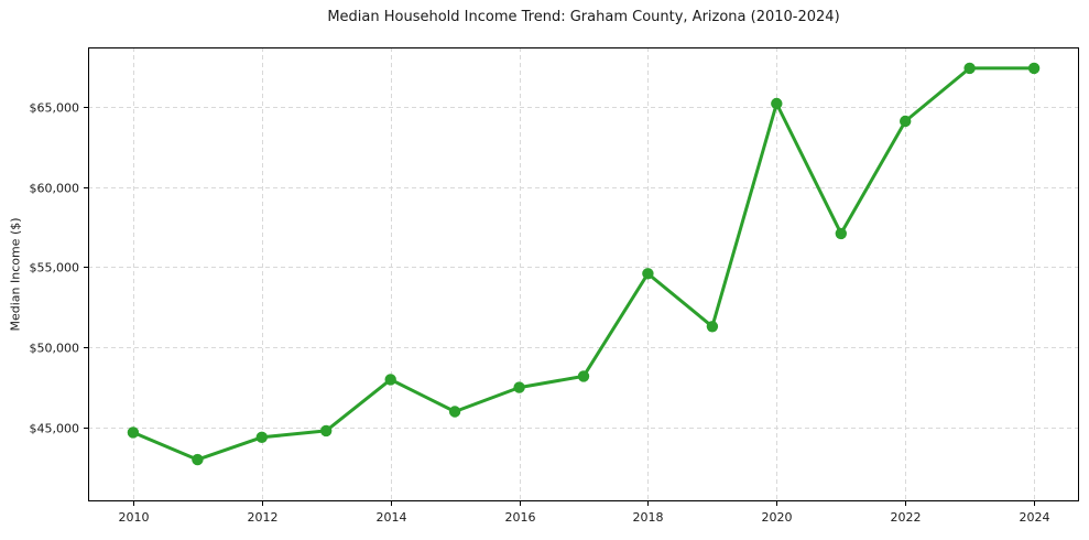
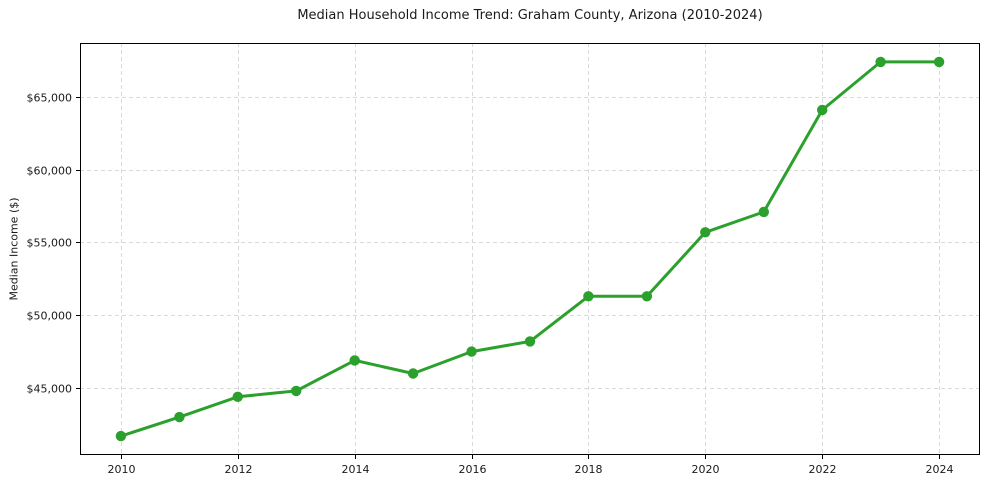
2010: $44700 -> $41700
2014: $48000 -> $46900
2018: $54600 -> $51300
2020: $65200 -> $55700
